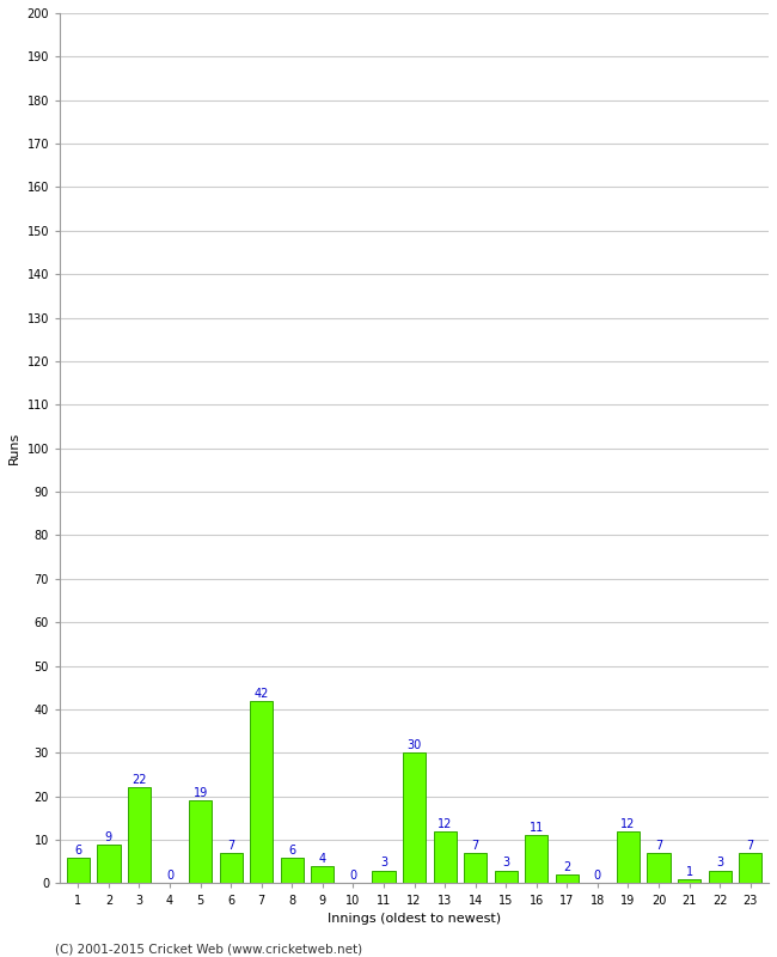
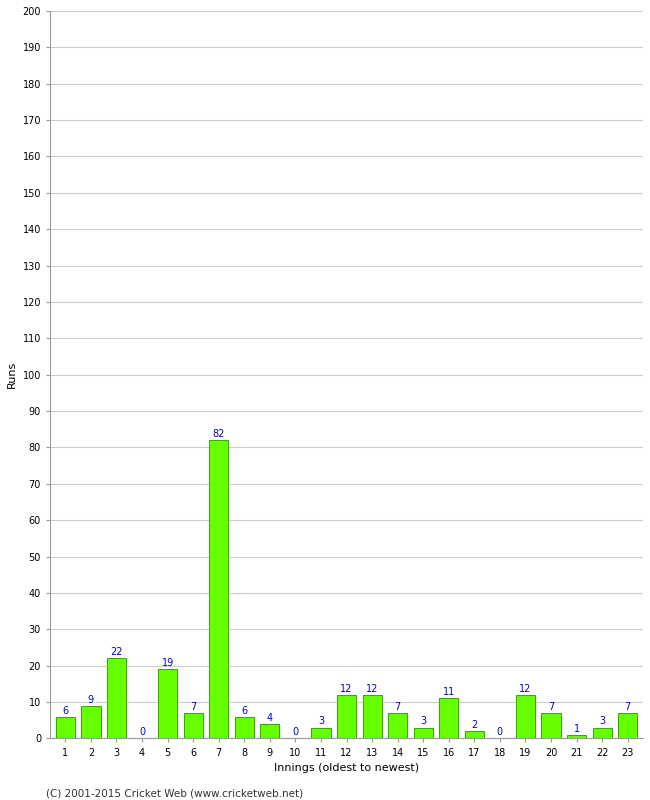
7: 42 -> 82
12: 30 -> 12
